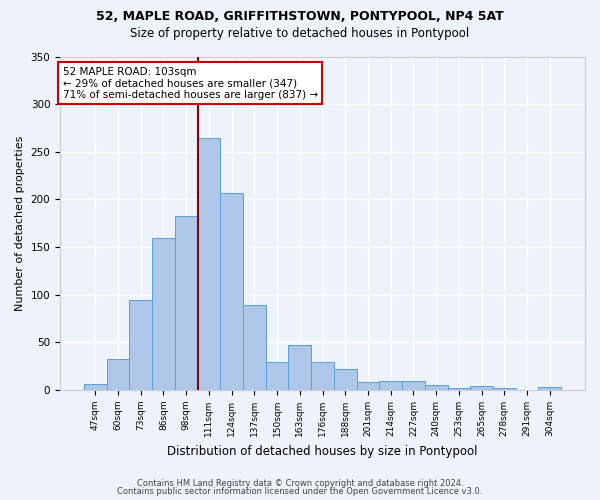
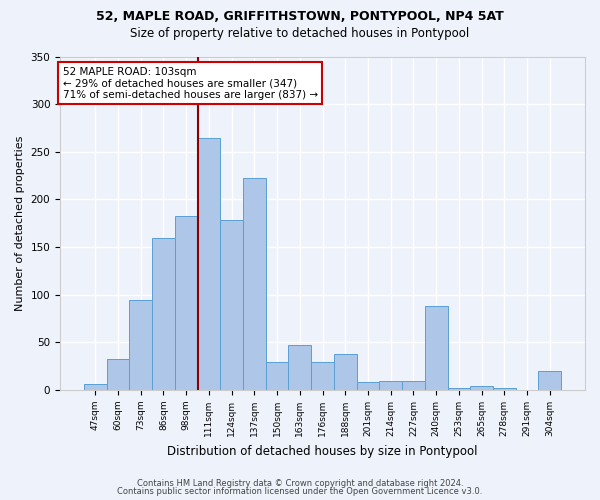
124sqm: 207 -> 178
137sqm: 89 -> 222
188sqm: 22 -> 38
240sqm: 5 -> 88
304sqm: 3 -> 20
